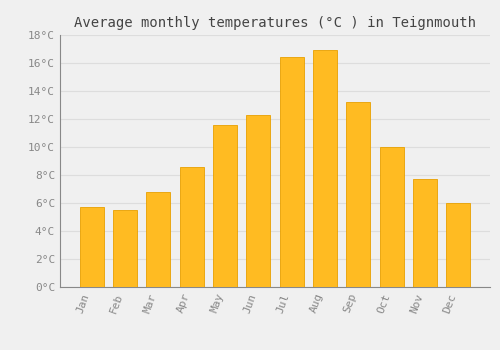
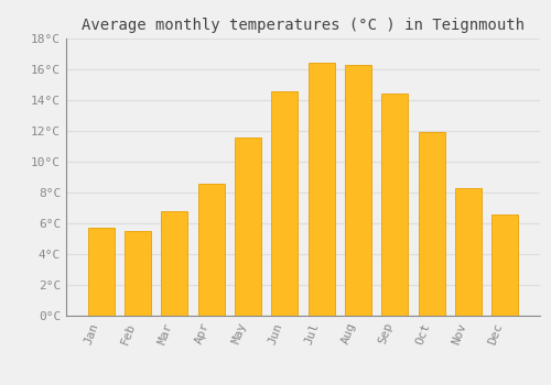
Jun: 12.3°C -> 14.6°C
Aug: 16.9°C -> 16.3°C
Sep: 13.2°C -> 14.4°C
Oct: 10.0°C -> 11.9°C
Nov: 7.7°C -> 8.3°C
Dec: 6.0°C -> 6.6°C
